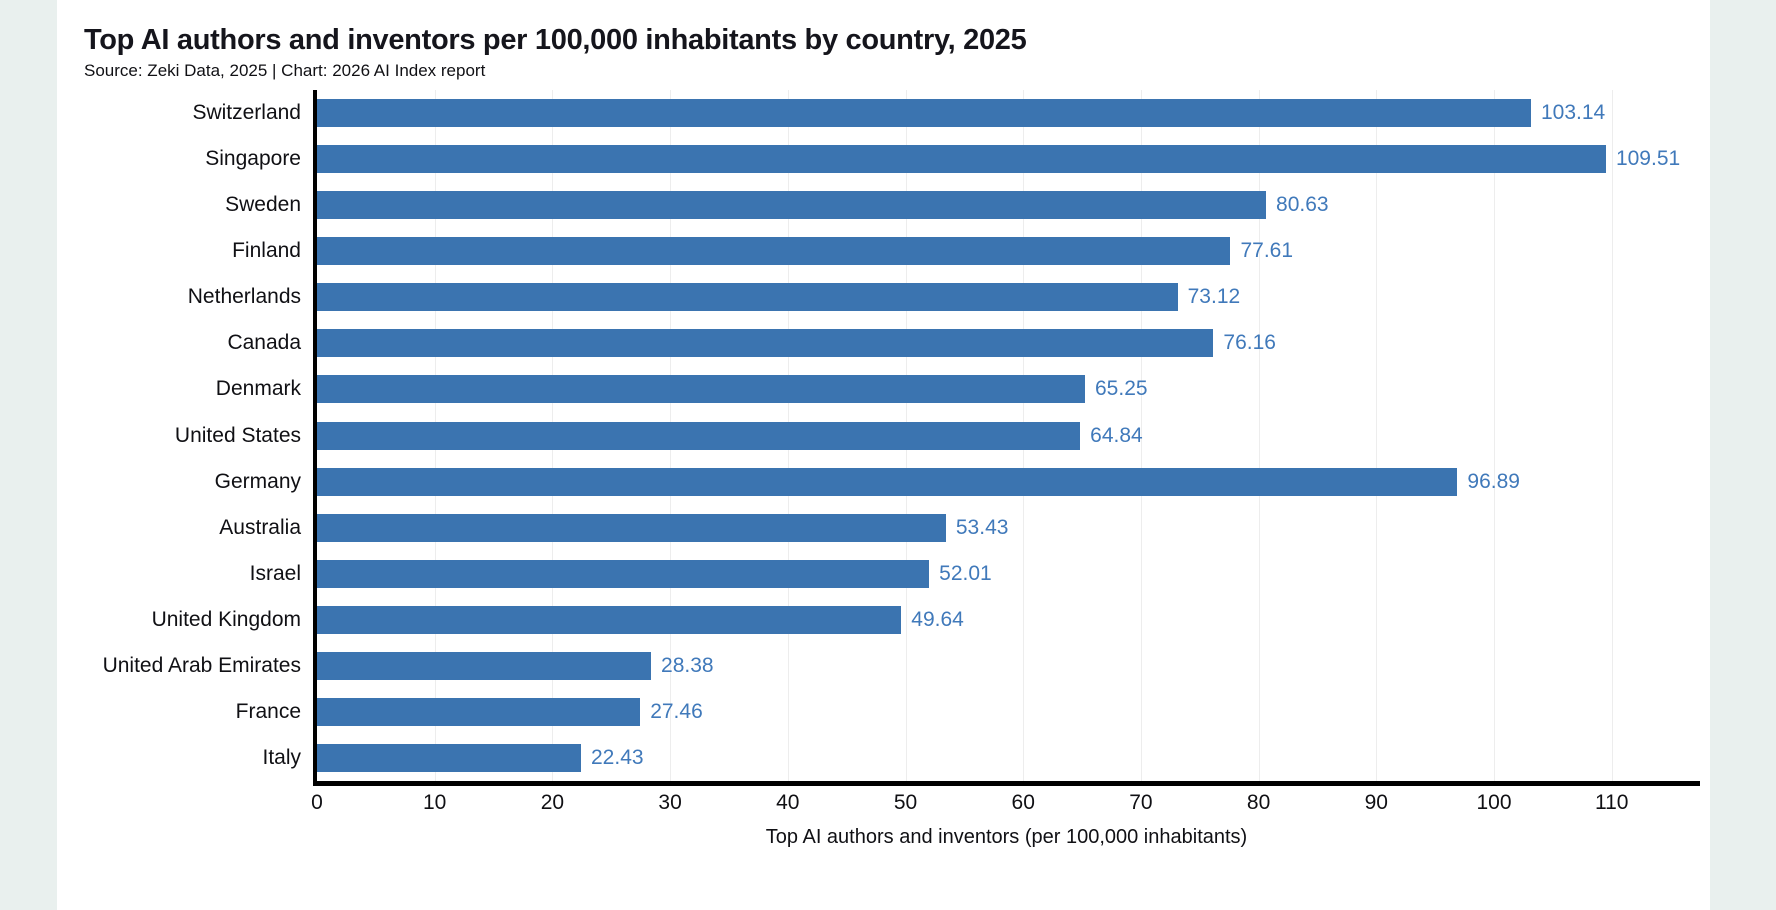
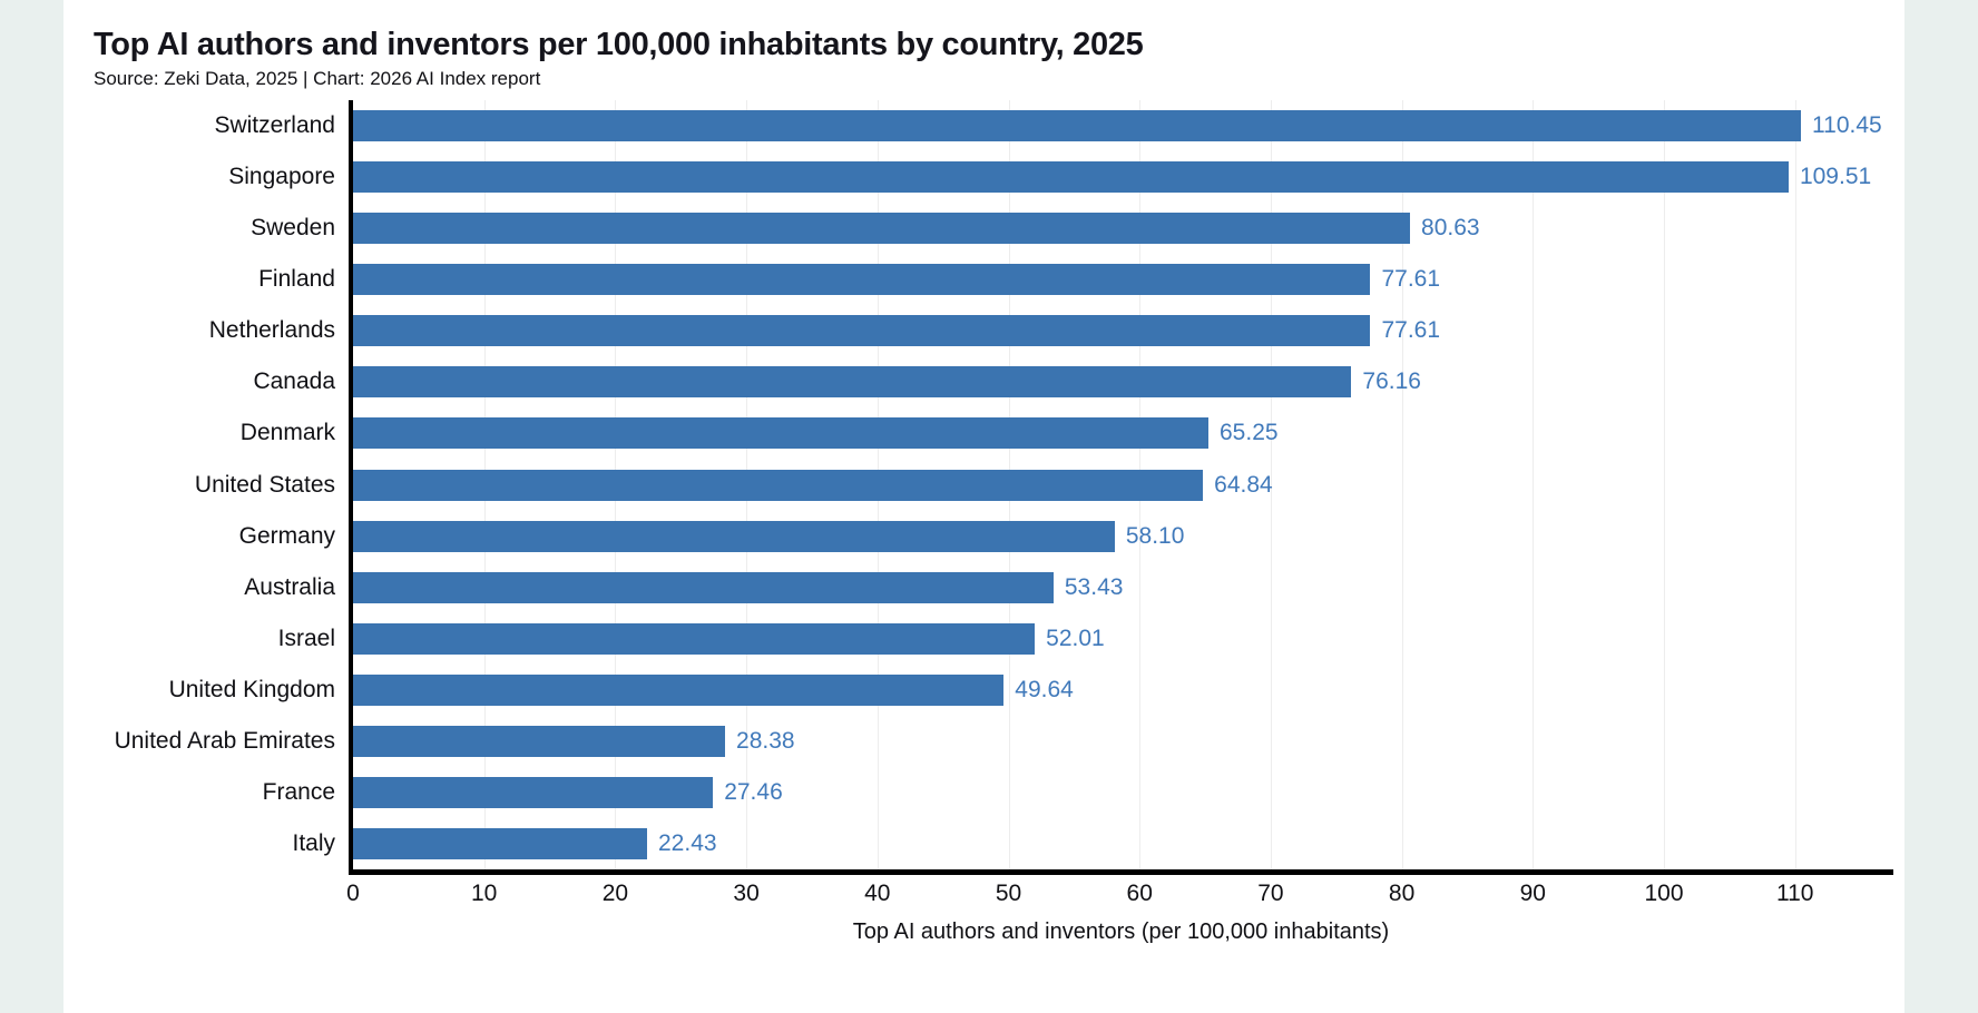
Switzerland: 103.14 -> 110.45
Netherlands: 73.12 -> 77.61
Germany: 96.89 -> 58.10
